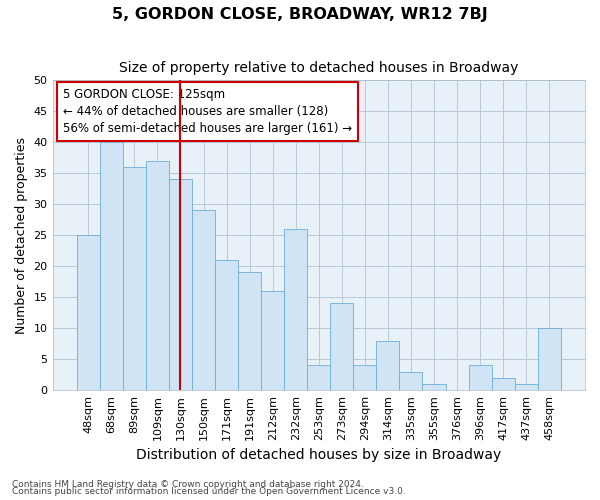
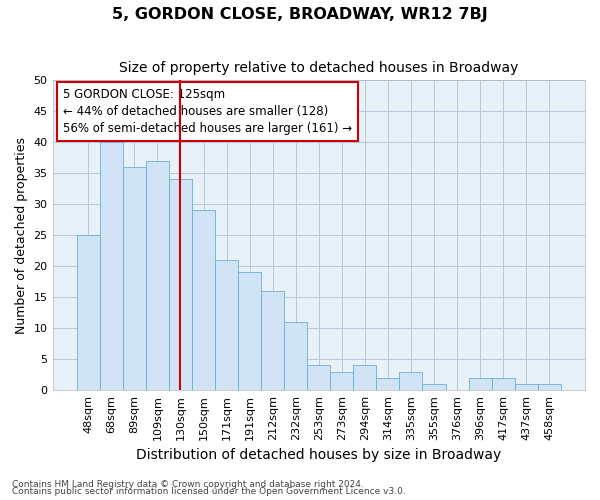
232sqm: 26 -> 11
273sqm: 14 -> 3
314sqm: 8 -> 2
396sqm: 4 -> 2
458sqm: 10 -> 1
